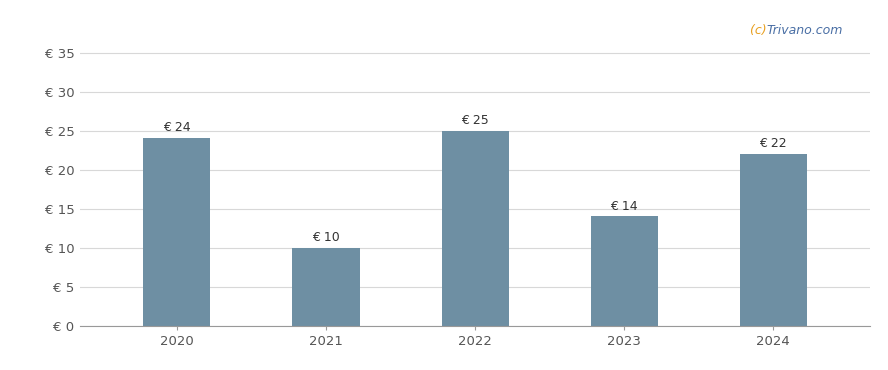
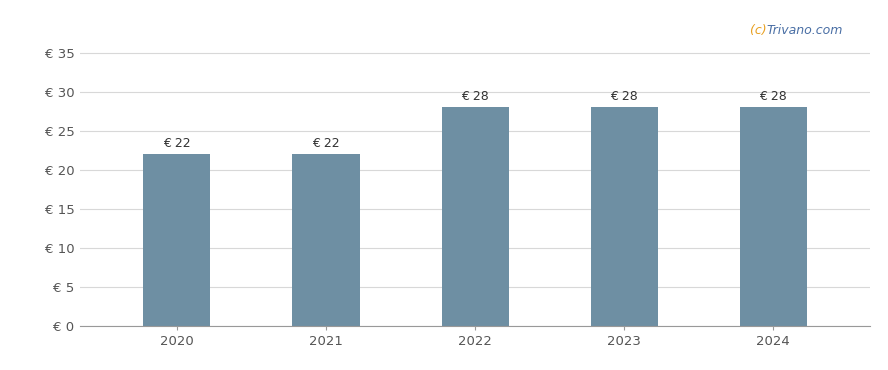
2020: 24 -> 22
2021: 10 -> 22
2022: 25 -> 28
2023: 14 -> 28
2024: 22 -> 28
